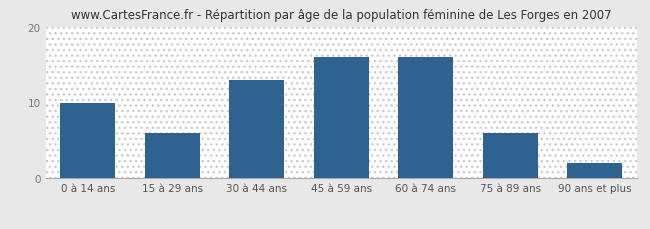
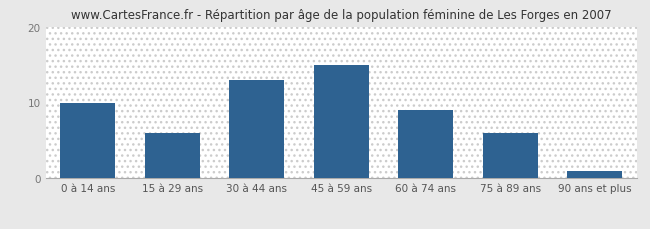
45 à 59 ans: 16 -> 15
60 à 74 ans: 16 -> 9
90 ans et plus: 2 -> 1
